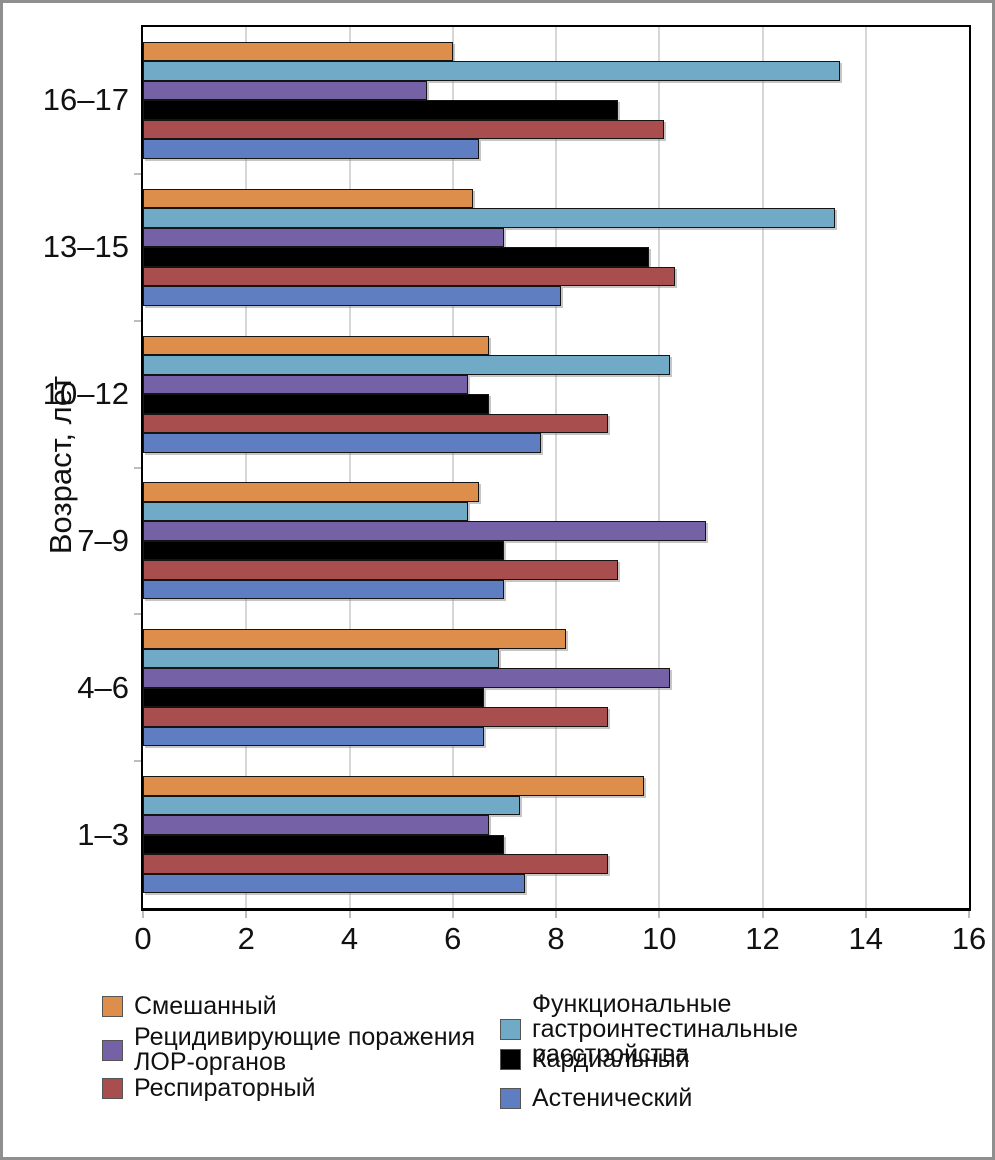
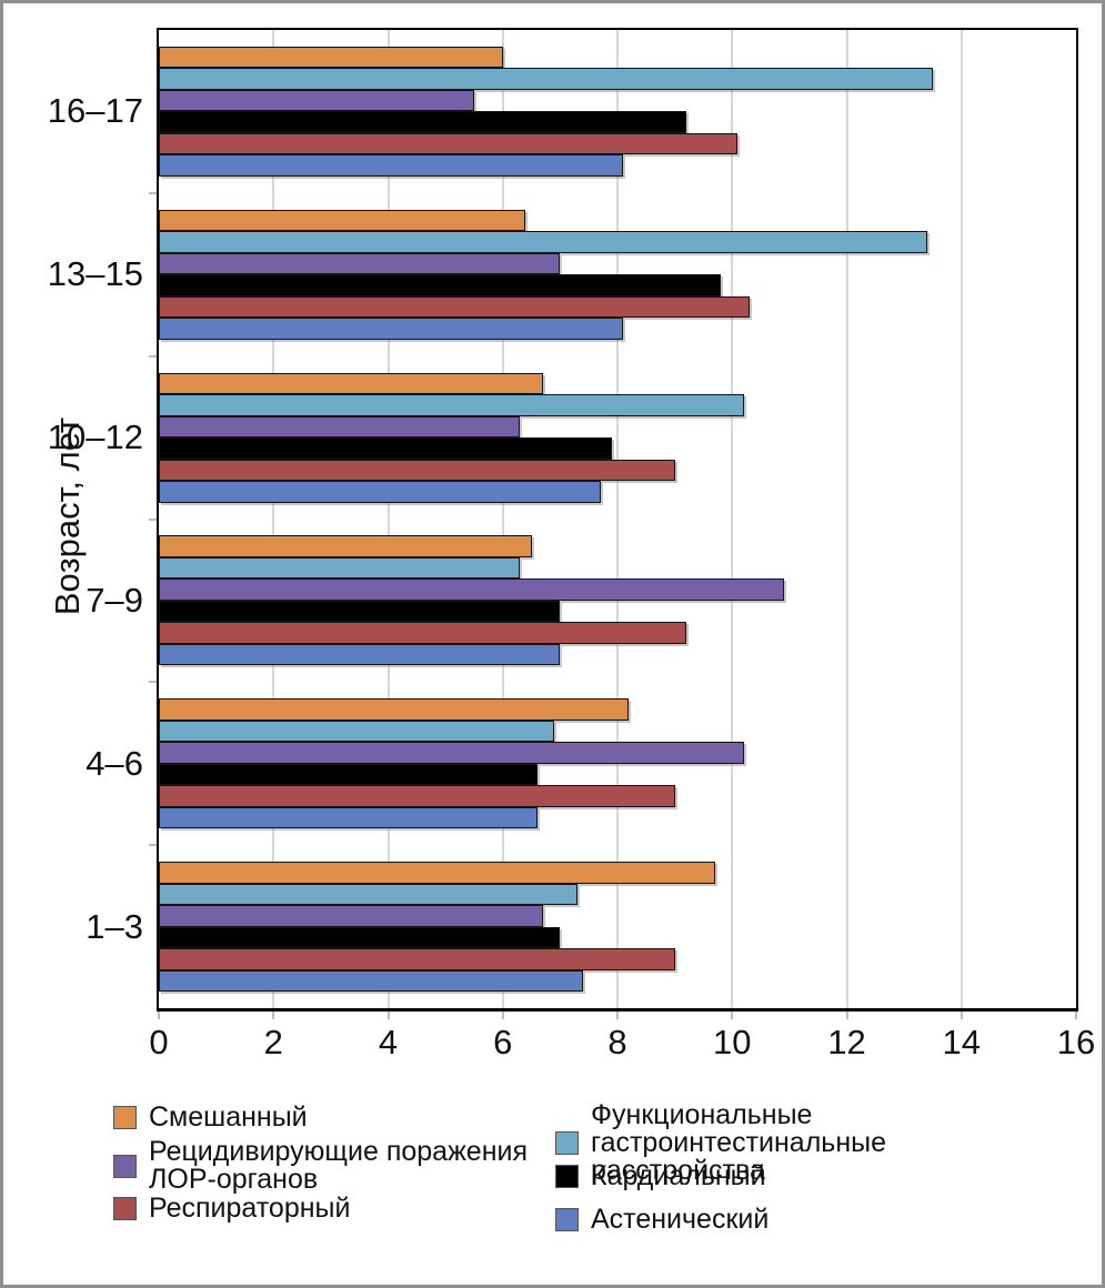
Астенический/16–17: 6.5 -> 8.1
Кардиальный/10–12: 6.7 -> 7.9
